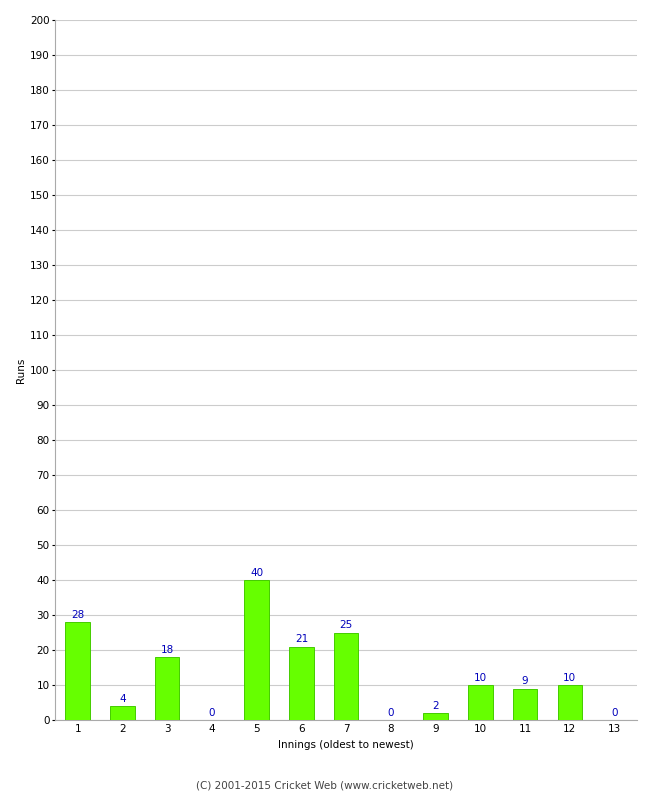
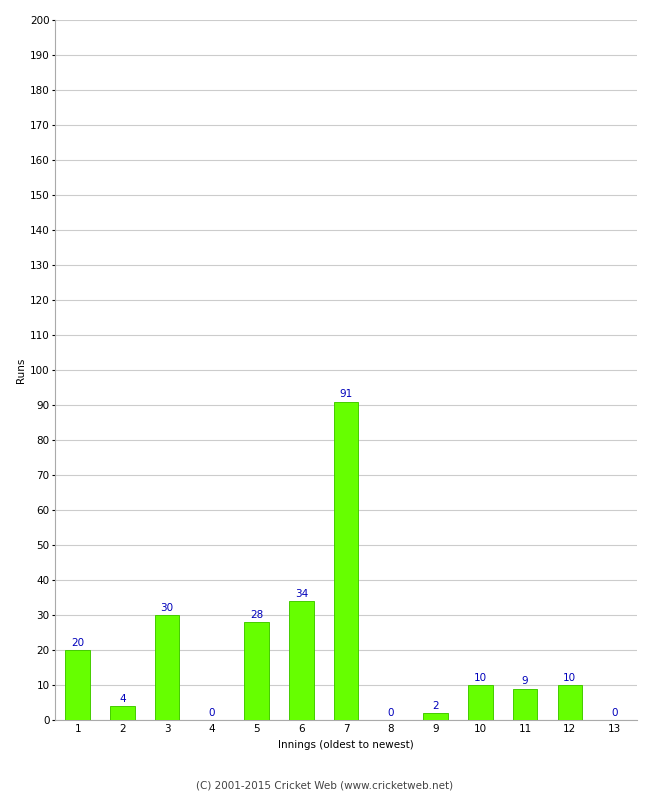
1: 28 -> 20
3: 18 -> 30
5: 40 -> 28
6: 21 -> 34
7: 25 -> 91
